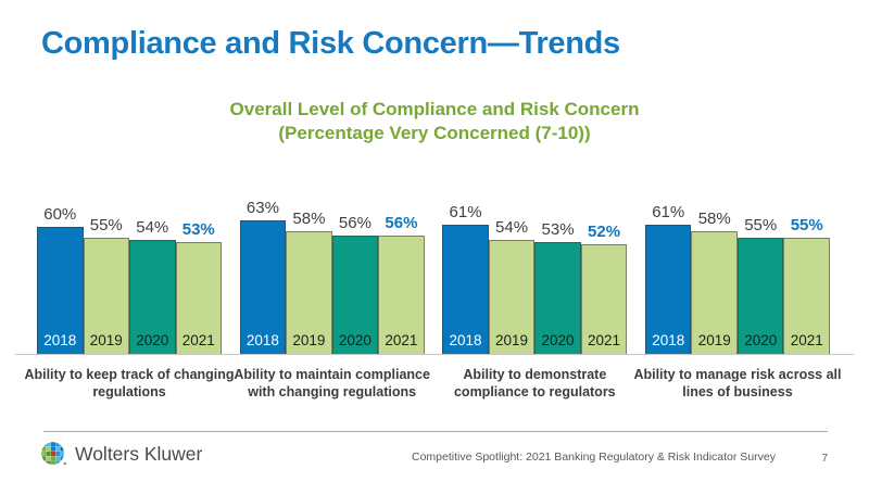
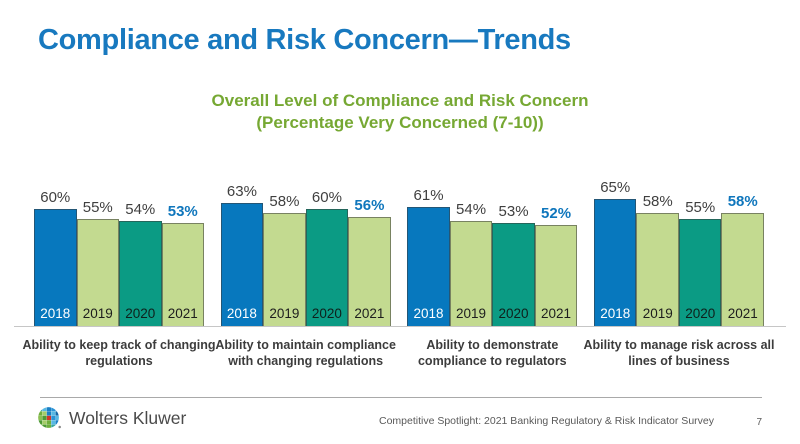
2020/Ability to maintain compliance with changing regulations: 56% -> 60%
2018/Ability to manage risk across all lines of business: 61% -> 65%
2021/Ability to manage risk across all lines of business: 55% -> 58%
